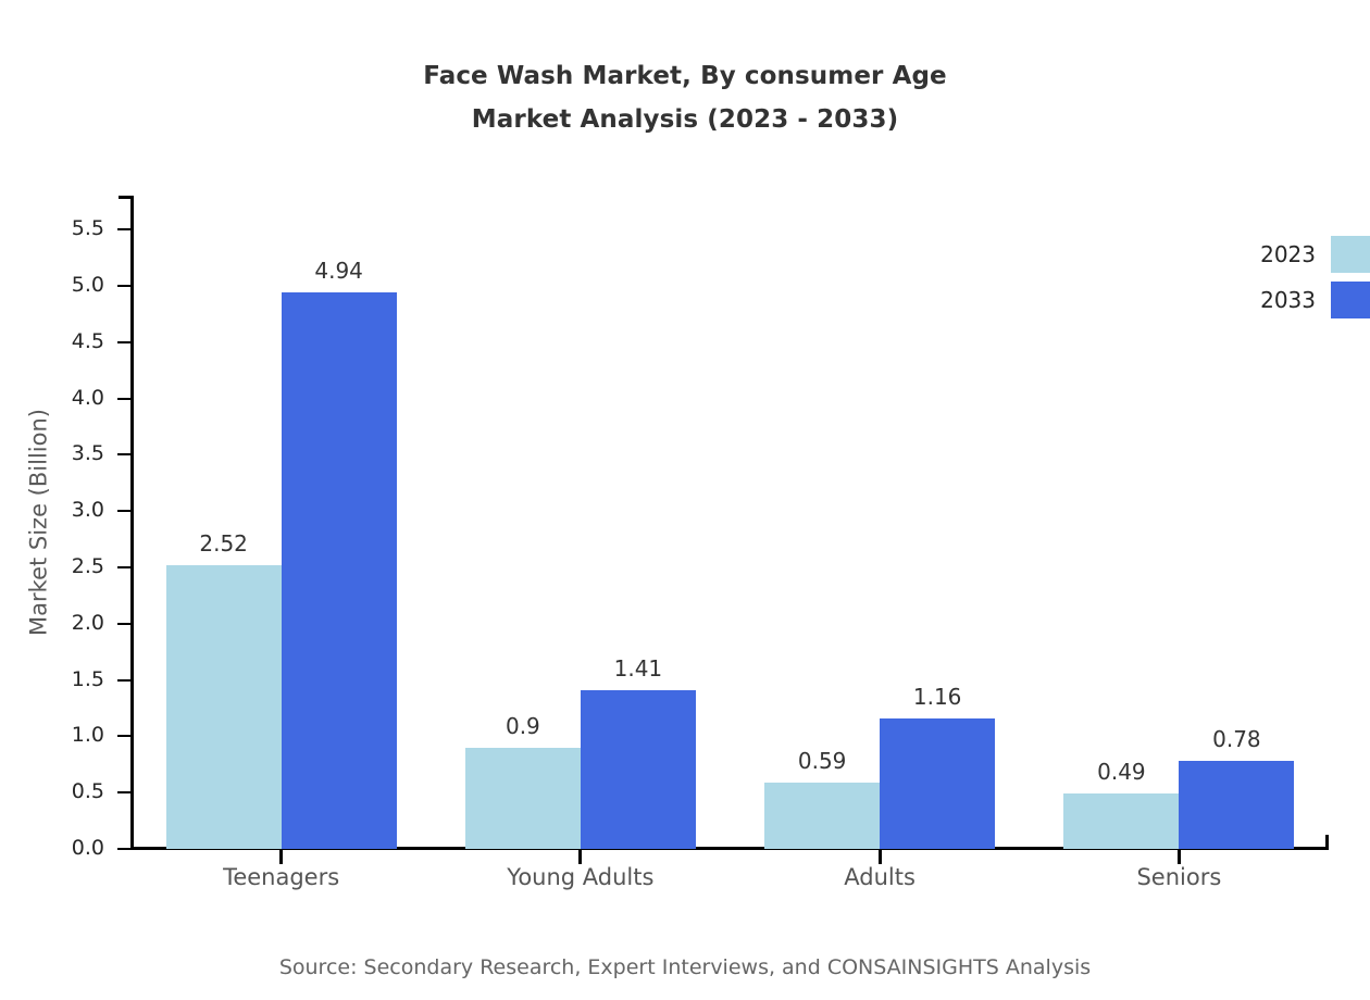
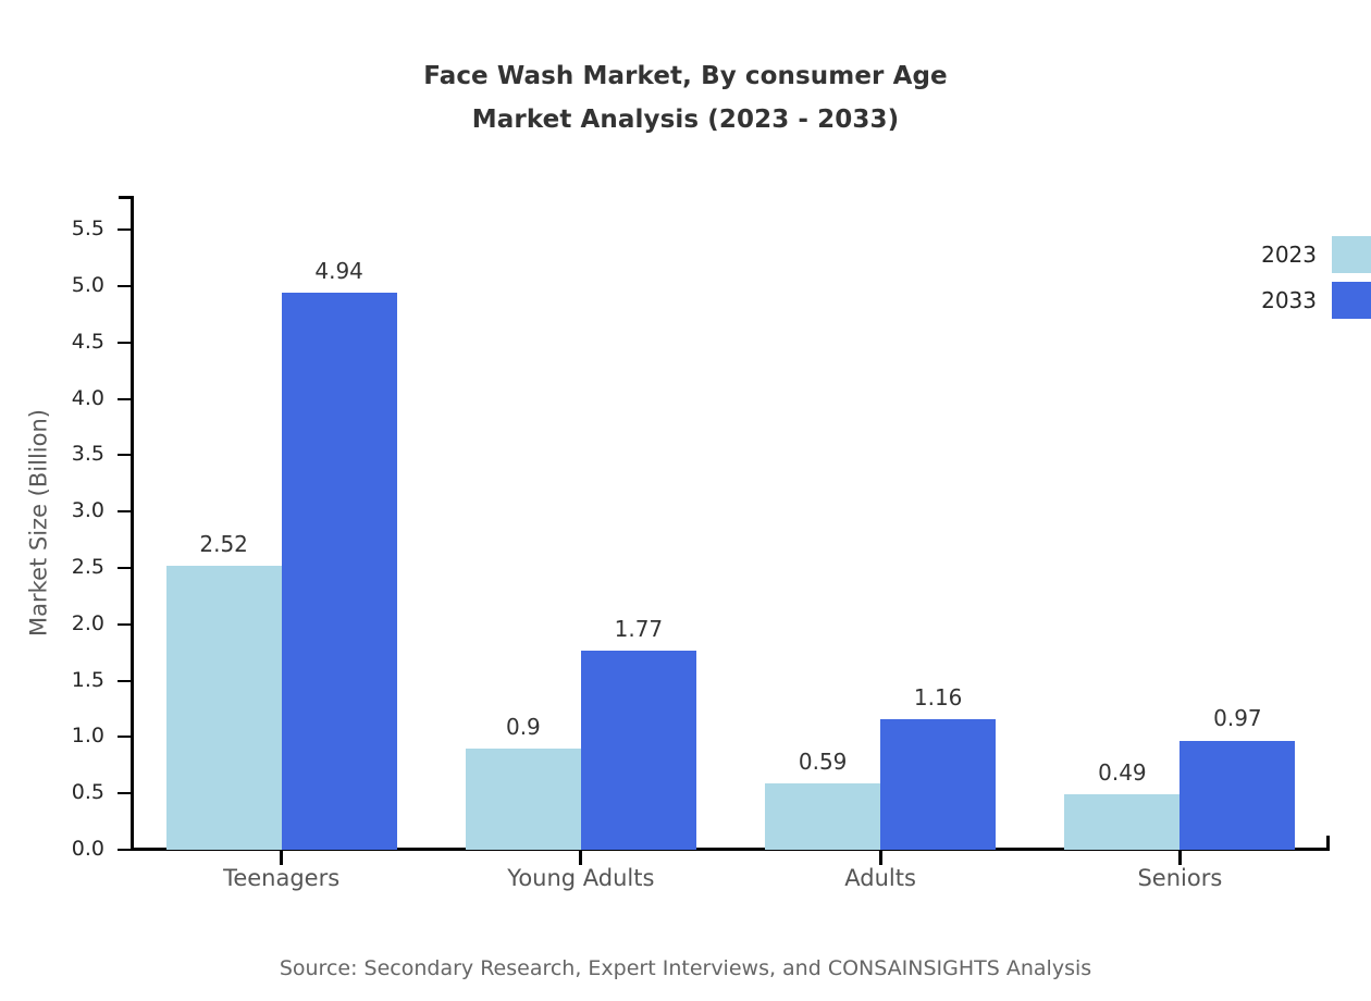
2033/Young Adults: 1.41 -> 1.77
2033/Seniors: 0.78 -> 0.97
